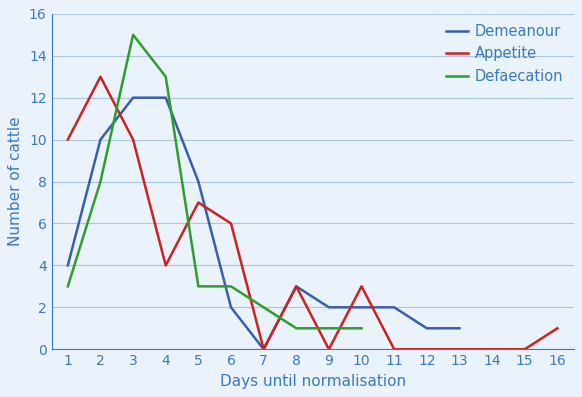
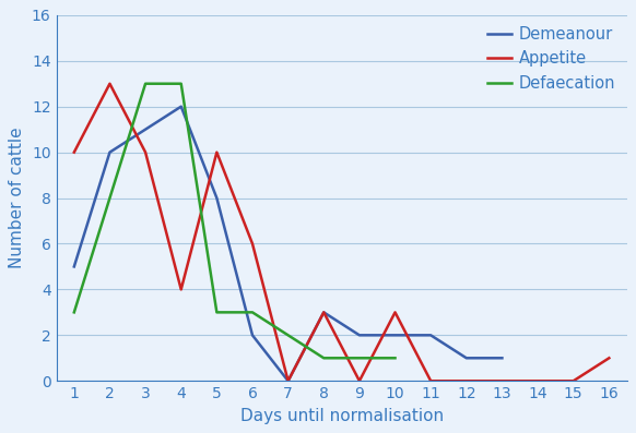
Demeanour/1: 4 -> 5
Demeanour/3: 12 -> 11
Defaecation/3: 15 -> 13
Appetite/5: 7 -> 10
